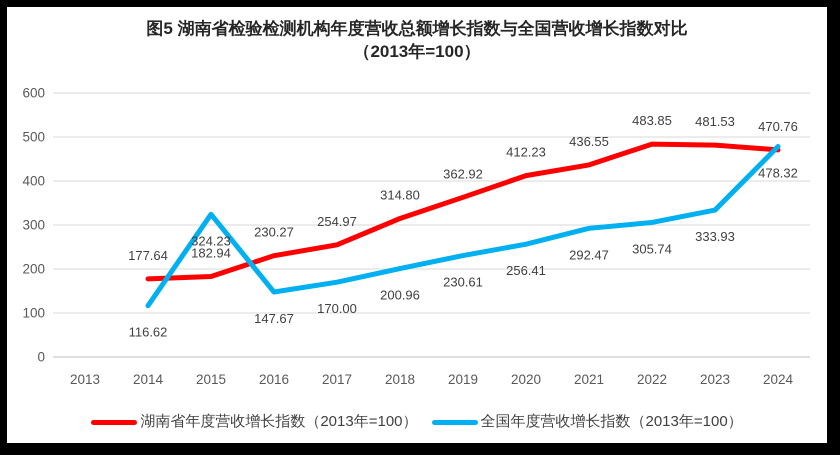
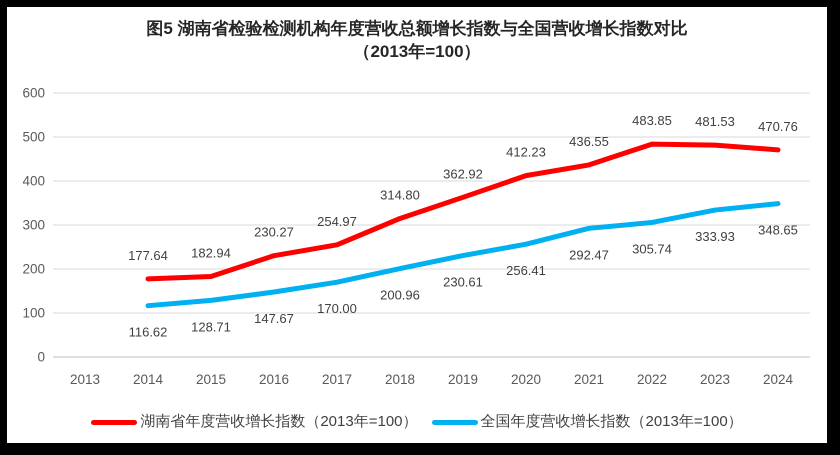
全国年度营收增长指数（2013年=100）/2015: 324.23 -> 128.71
全国年度营收增长指数（2013年=100）/2024: 478.32 -> 348.65
